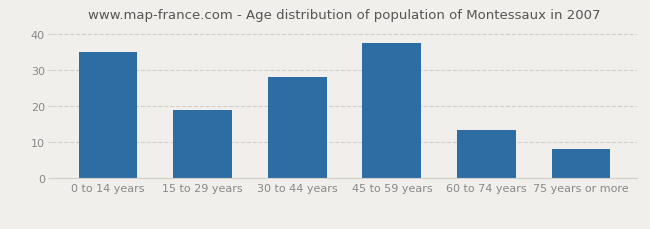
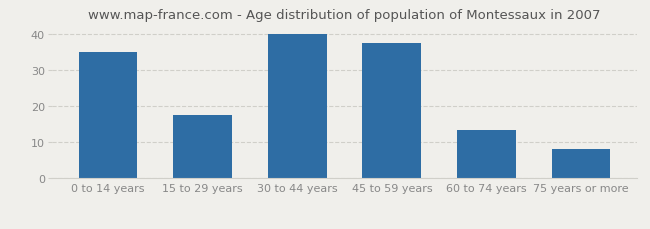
15 to 29 years: 19.0 -> 17.5
30 to 44 years: 28.0 -> 40.0
